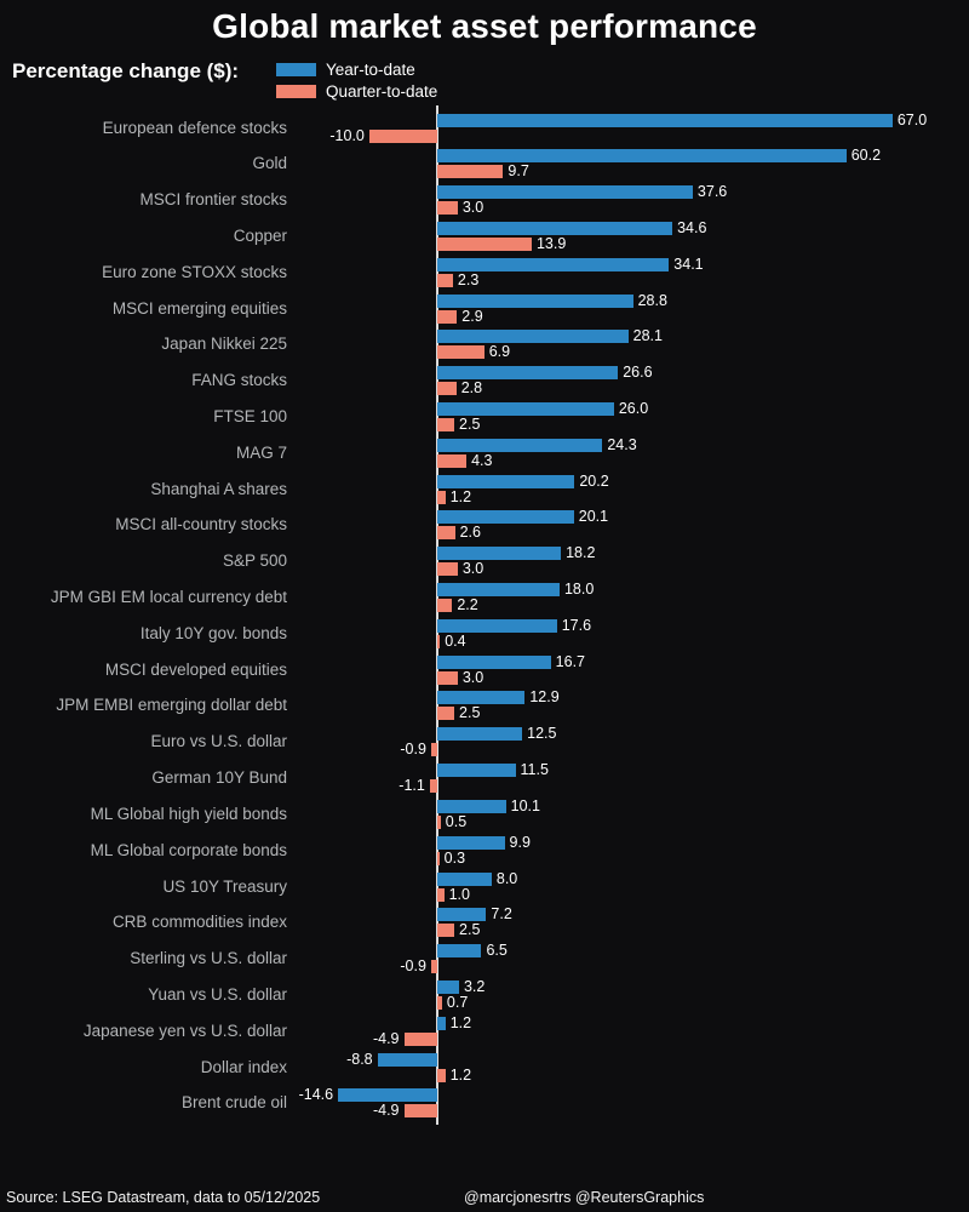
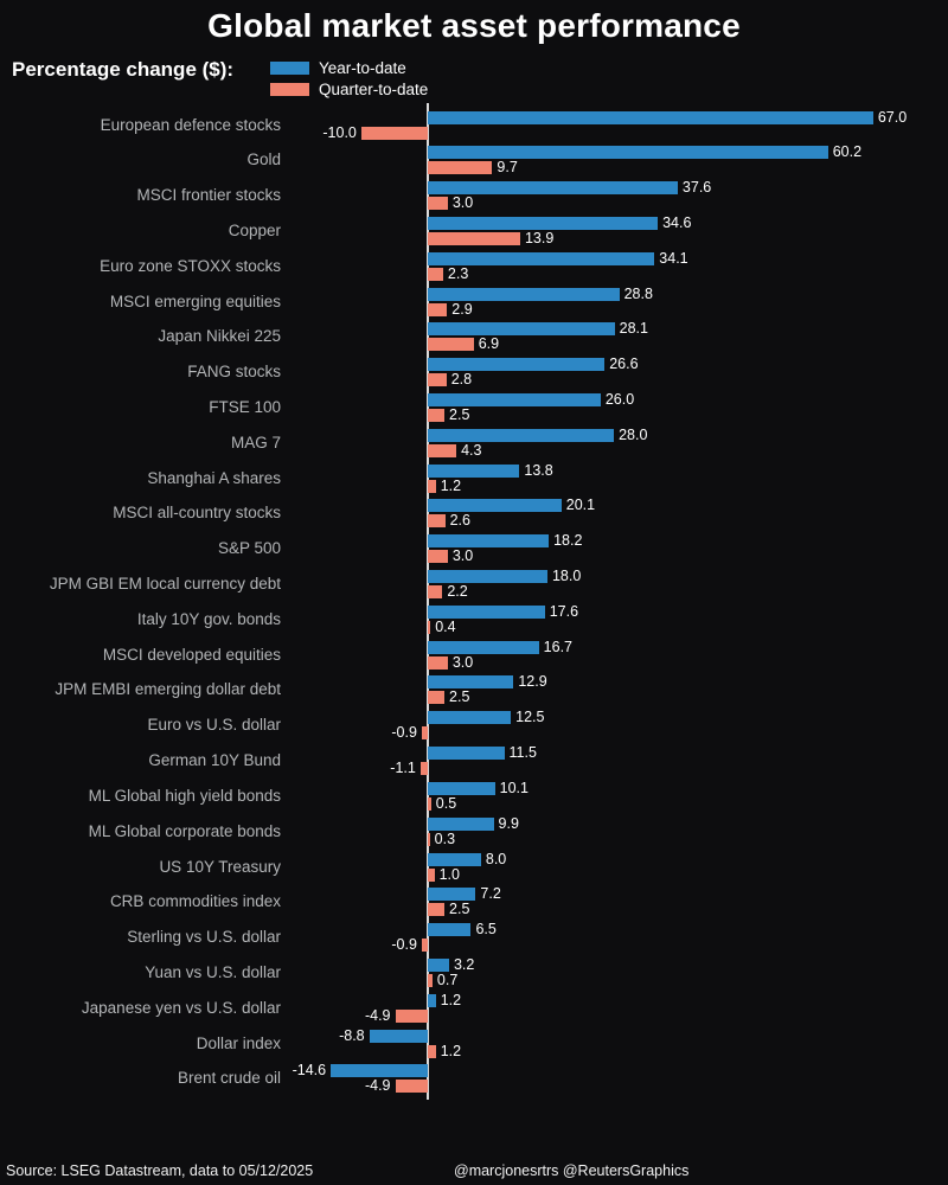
Year-to-date/MAG 7: 24.3 -> 28.0
Year-to-date/Shanghai A shares: 20.2 -> 13.8
